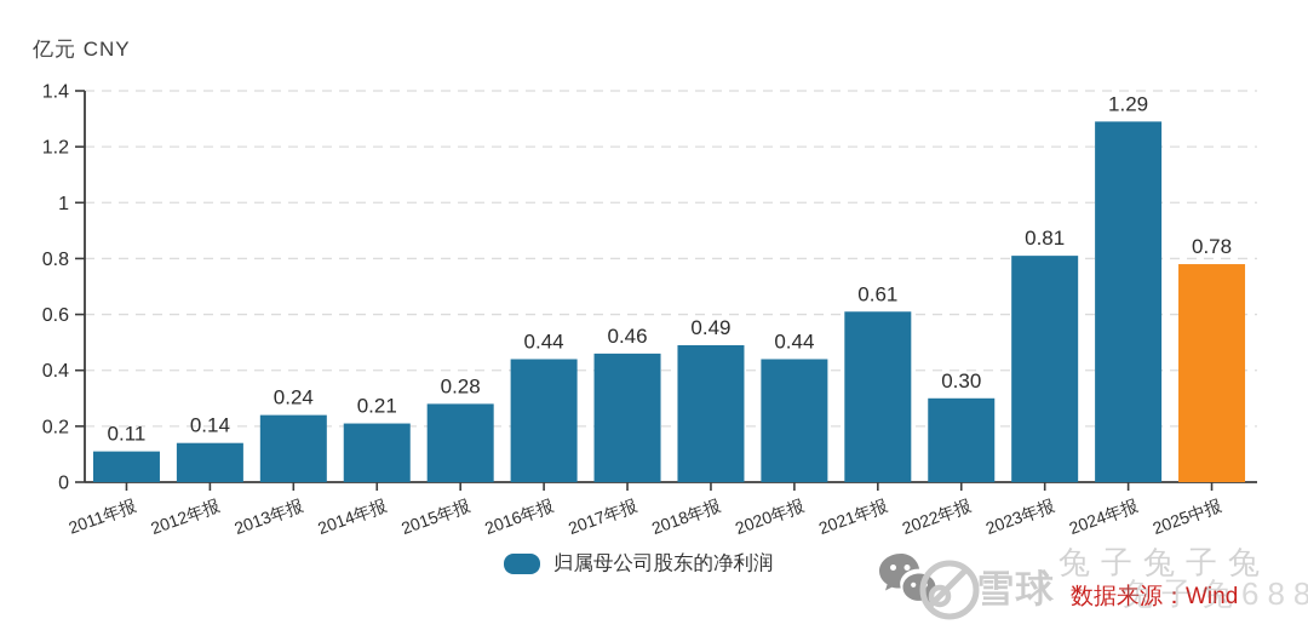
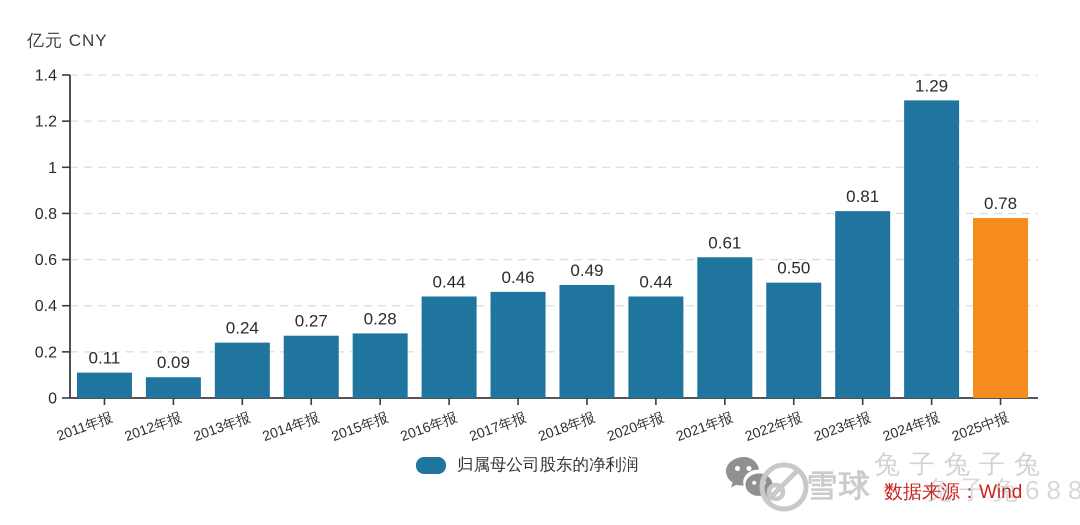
2012年报: 0.14 -> 0.09
2014年报: 0.21 -> 0.27
2022年报: 0.30 -> 0.50
